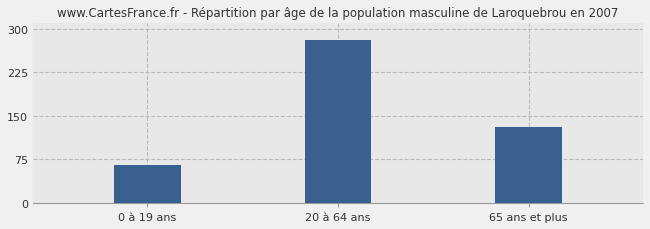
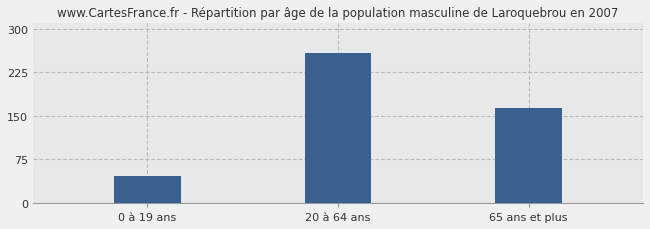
0 à 19 ans: 65 -> 46
20 à 64 ans: 281 -> 258
65 ans et plus: 130 -> 164
